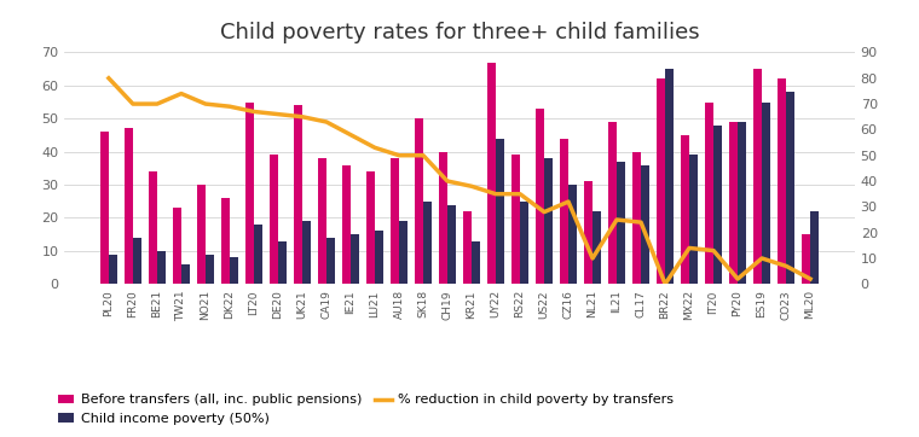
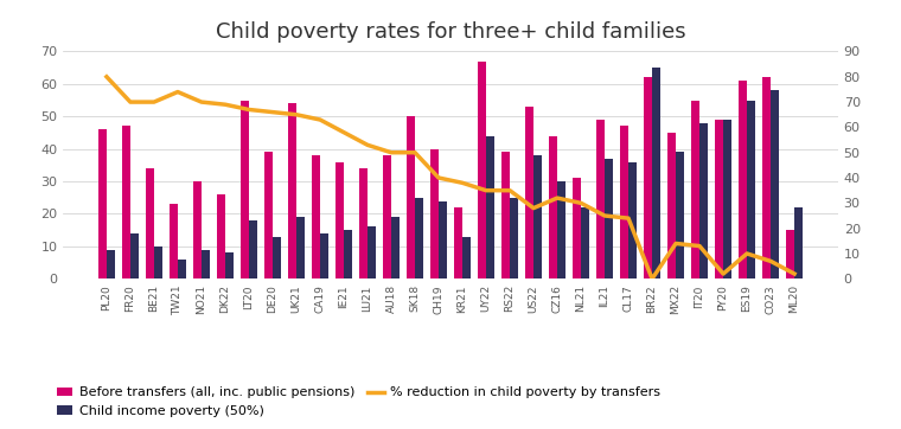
% reduction in child poverty by transfers/NL21: 10 -> 30
Before transfers (all, inc. public pensions)/CL17: 40 -> 47
Before transfers (all, inc. public pensions)/ES19: 65 -> 61
